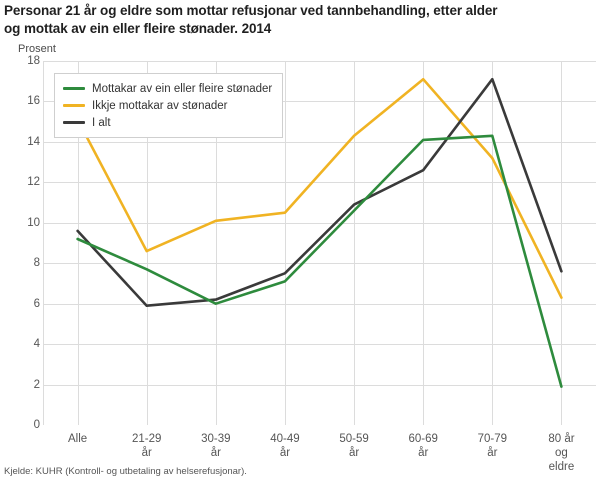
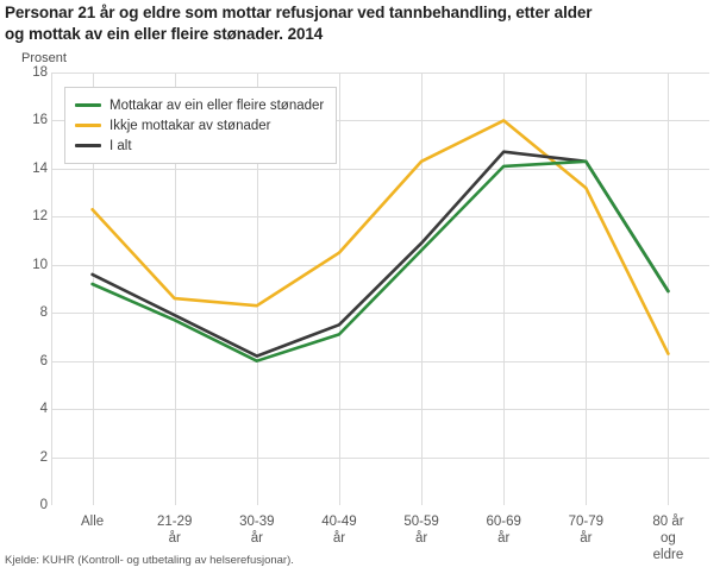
Ikkje mottakar av stønader/Alle: 15.1 -> 12.3
I alt/21-29 år: 5.9 -> 7.9
Ikkje mottakar av stønader/30-39 år: 10.1 -> 8.3
Ikkje mottakar av stønader/60-69 år: 17.1 -> 16.0
I alt/60-69 år: 12.6 -> 14.7
I alt/70-79 år: 17.1 -> 14.3
Mottakar av ein eller fleire stønader/80 år og eldre: 1.9 -> 8.9
I alt/80 år og eldre: 7.6 -> 8.9
